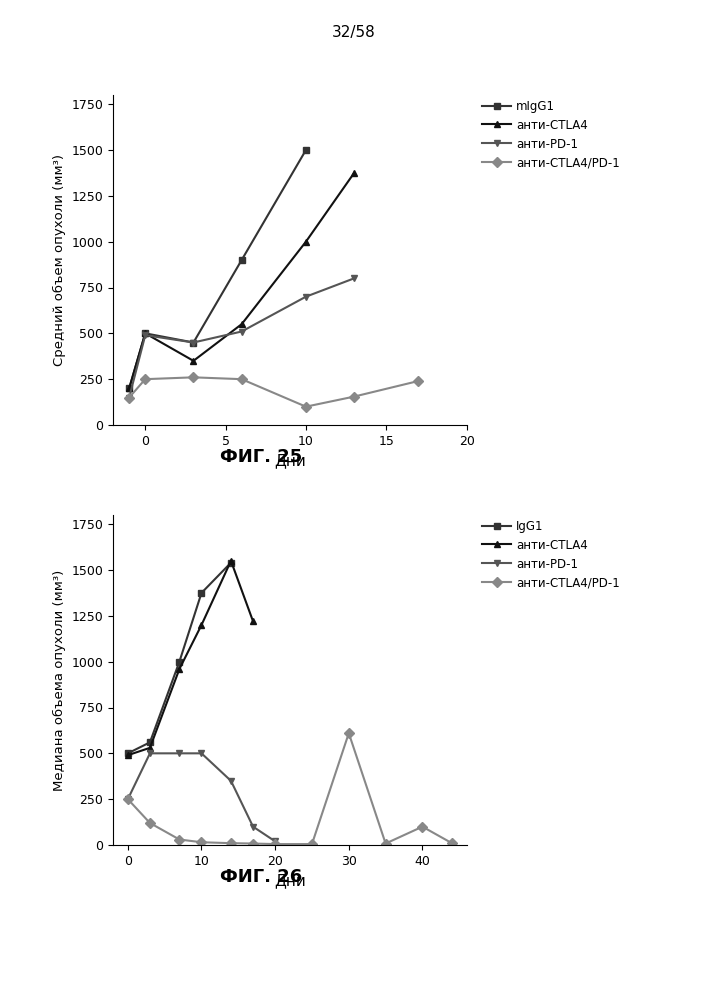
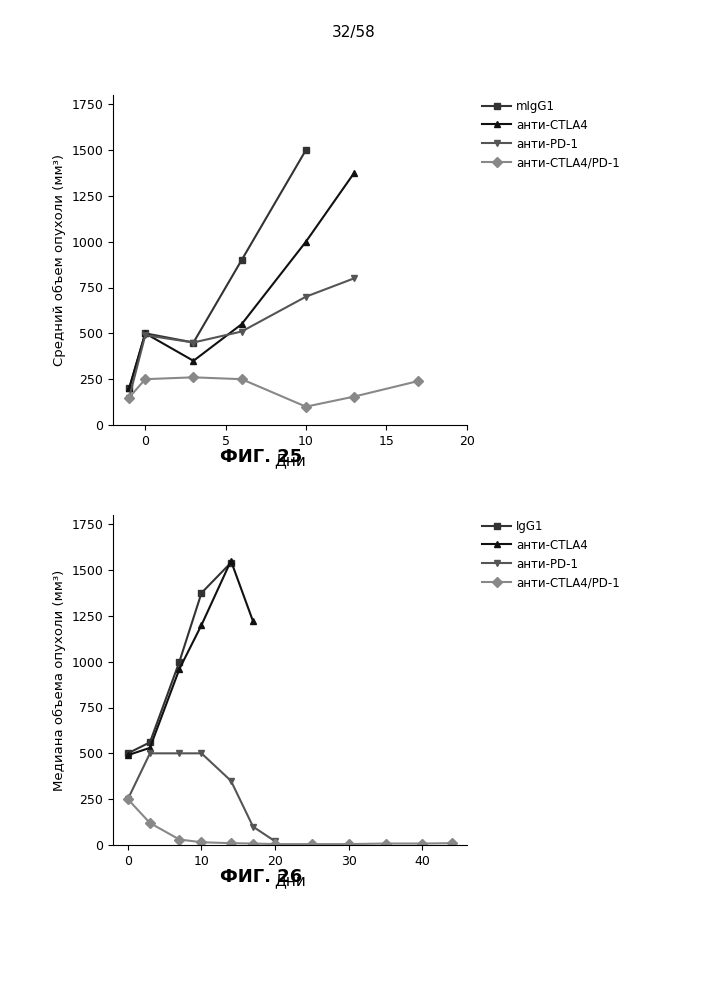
анти-CTLA4/PD-1/30: 610 -> 0
анти-CTLA4/PD-1/40: 100 -> 10
